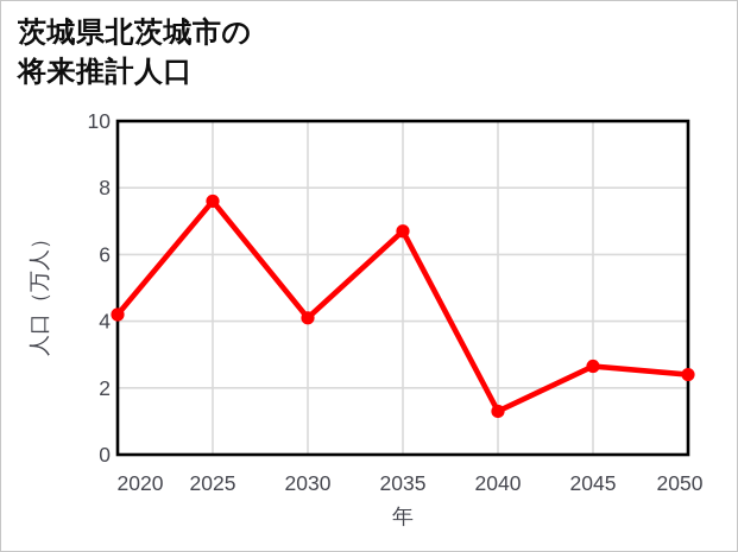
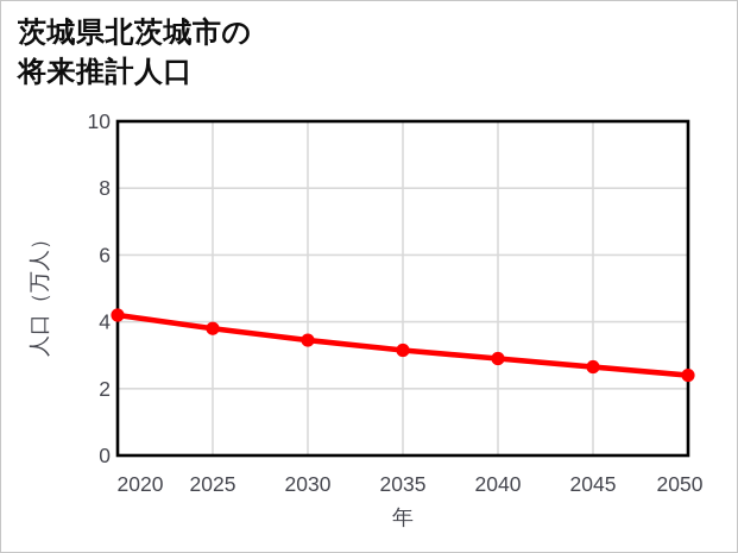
2025: 7.6 -> 3.8
2030: 4.1 -> 3.5
2035: 6.7 -> 3.1
2040: 1.3 -> 2.9
